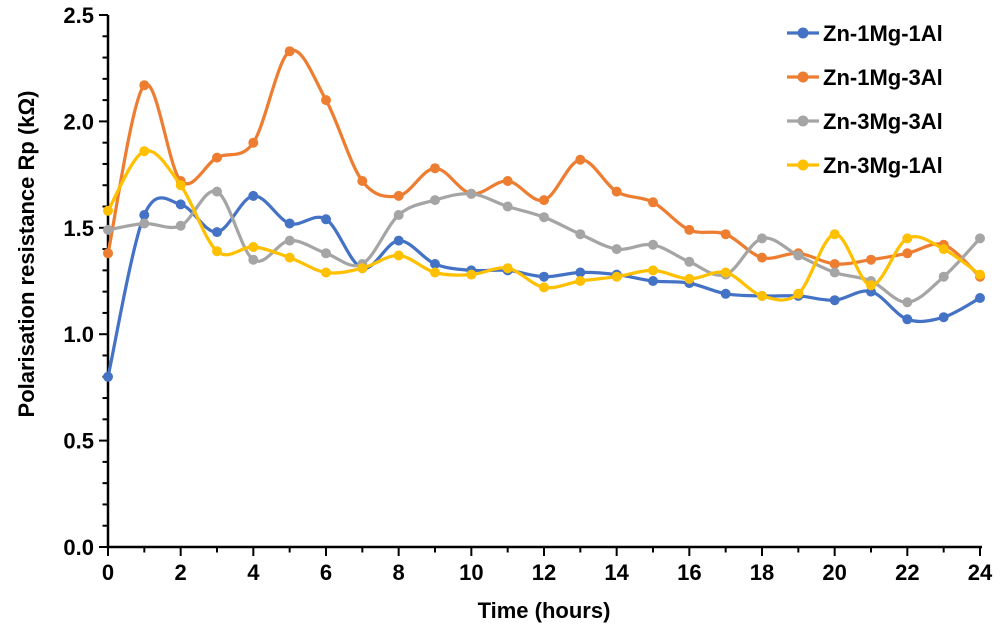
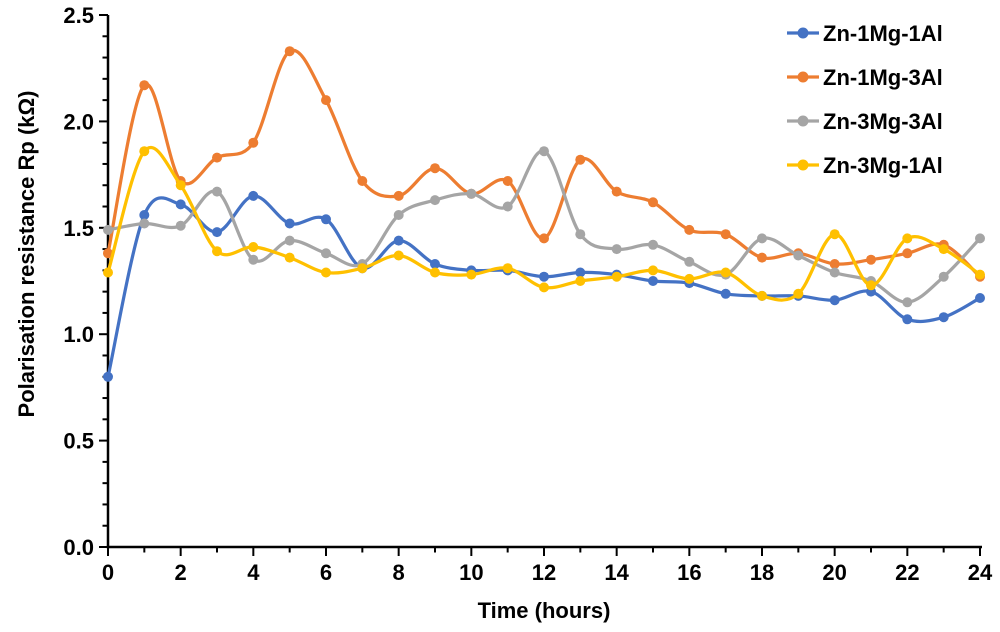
Zn-3Mg-1Al/0: 1.58 -> 1.29
Zn-1Mg-3Al/12: 1.63 -> 1.45
Zn-3Mg-3Al/12: 1.55 -> 1.86
